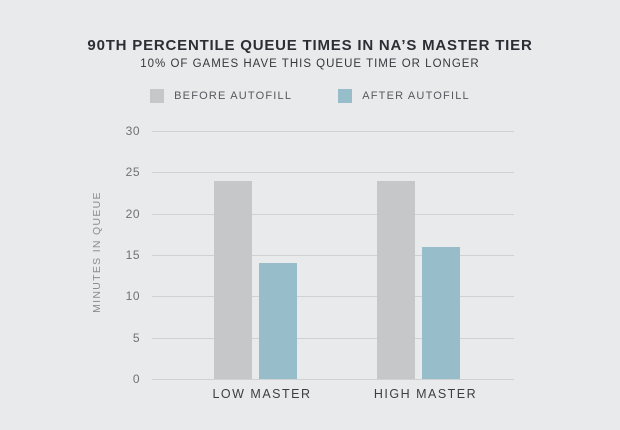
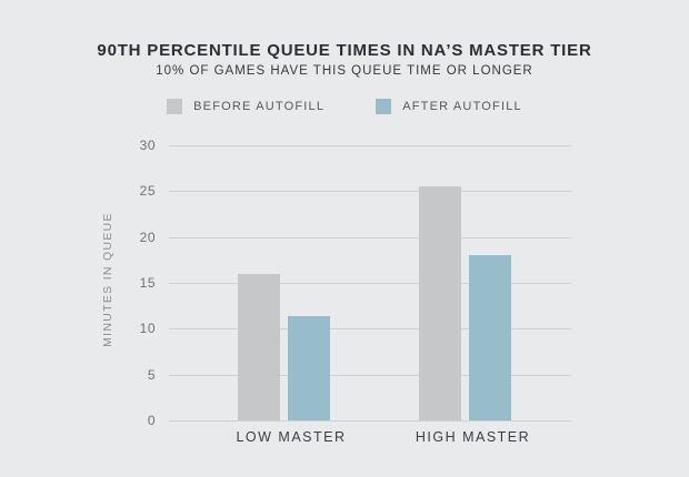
BEFORE AUTOFILL/LOW MASTER: 24 -> 16
AFTER AUTOFILL/LOW MASTER: 14 -> 11
BEFORE AUTOFILL/HIGH MASTER: 24 -> 26
AFTER AUTOFILL/HIGH MASTER: 16 -> 18
